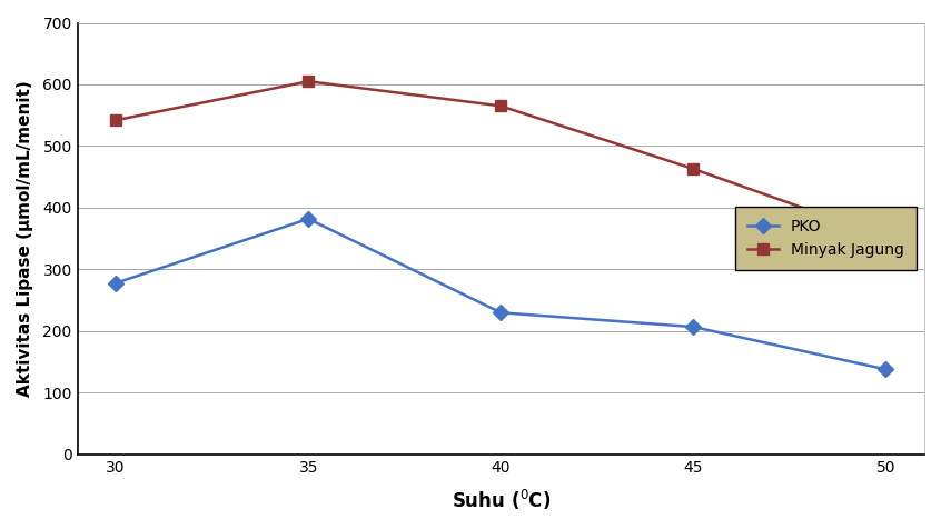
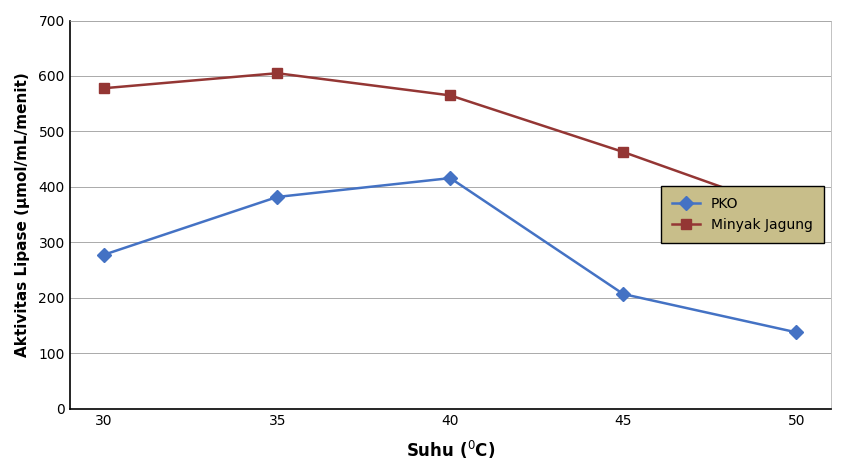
Minyak Jagung/30: 542 -> 578
PKO/40: 230 -> 416
